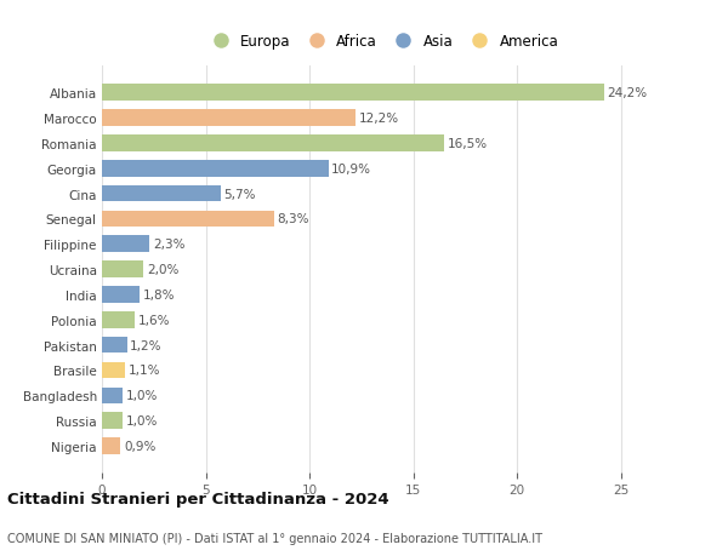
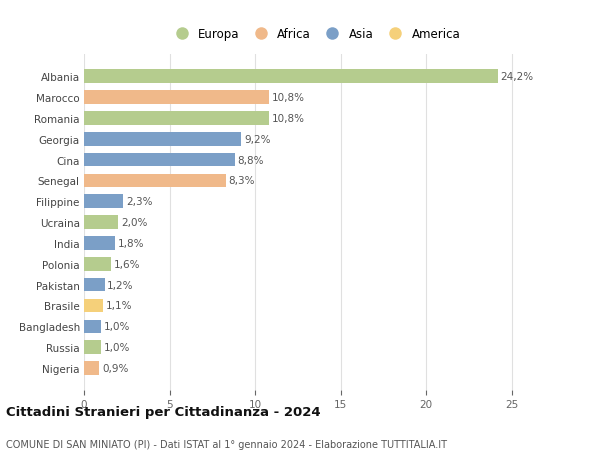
Marocco: 12,2% -> 10,8%
Romania: 16,5% -> 10,8%
Georgia: 10,9% -> 9,2%
Cina: 5,7% -> 8,8%
